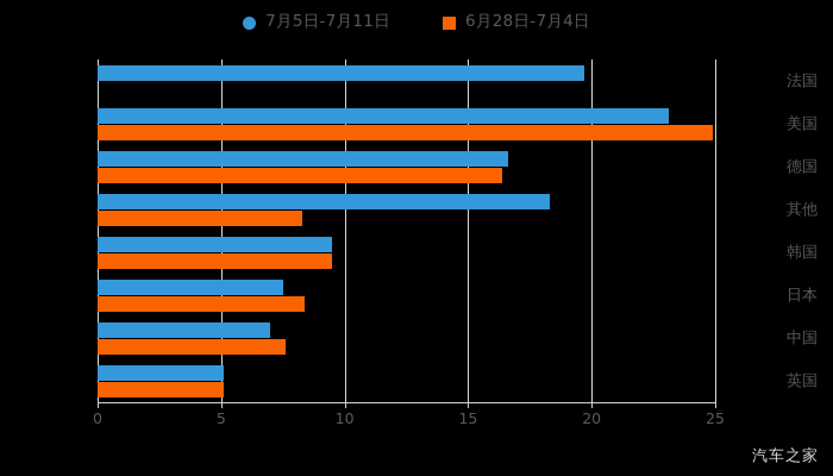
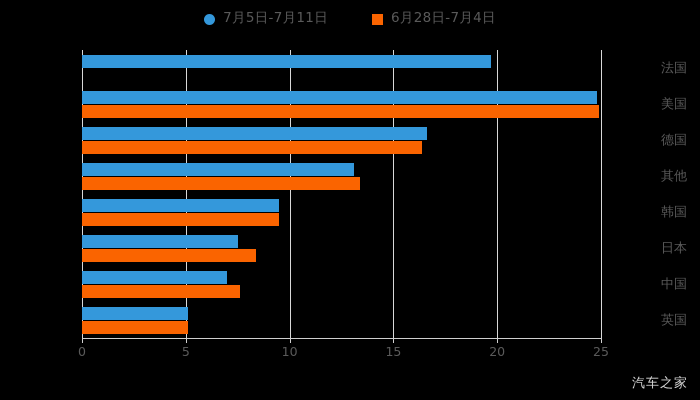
7月5日-7月11日/美国: 23.1 -> 24.8
7月5日-7月11日/其他: 18.3 -> 13.1
6月28日-7月4日/其他: 8.3 -> 13.4
